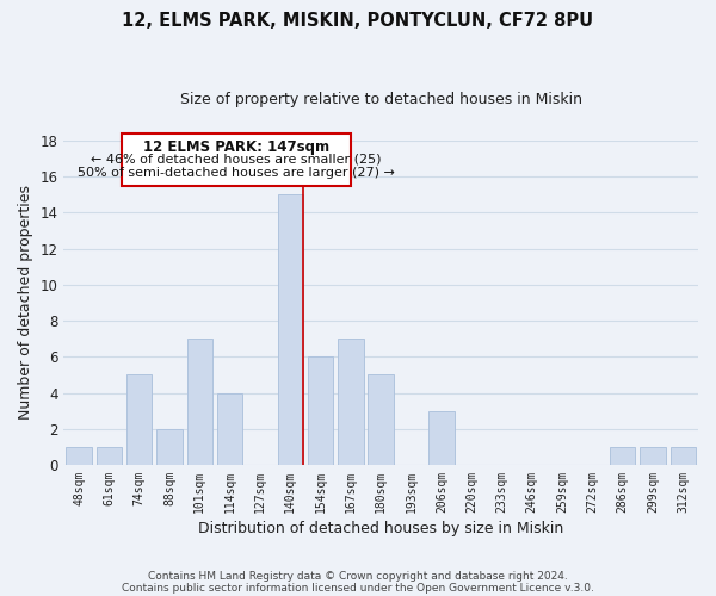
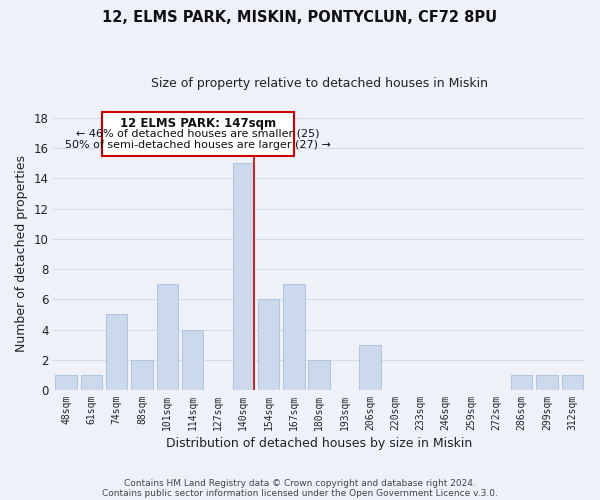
180sqm: 5 -> 2
